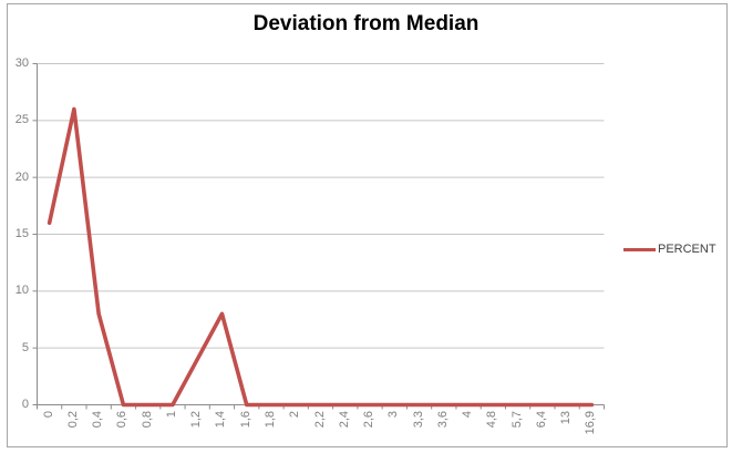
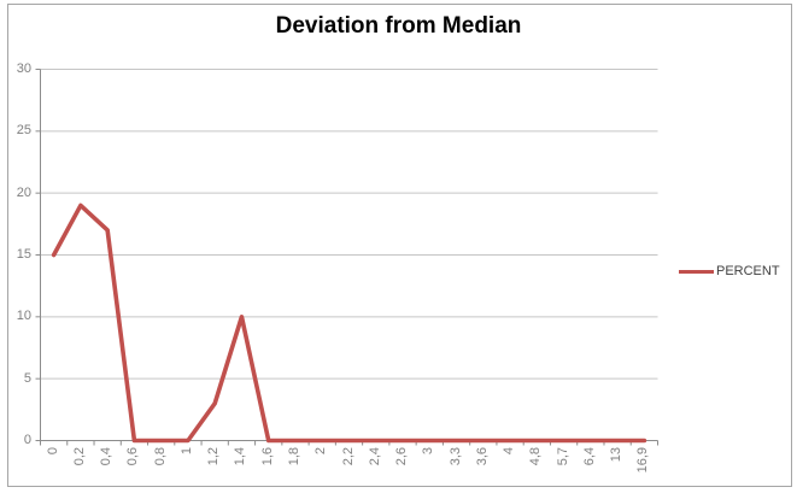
0: 16 -> 15
0,2: 26 -> 19
0,4: 8 -> 17
1,2: 4 -> 3
1,4: 8 -> 10
